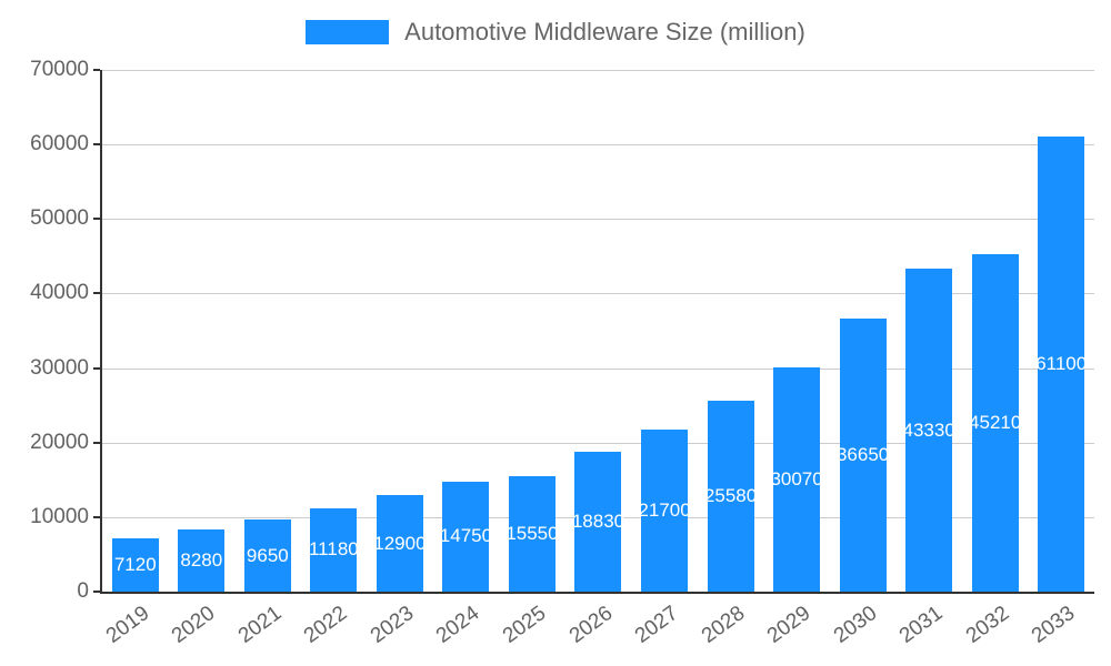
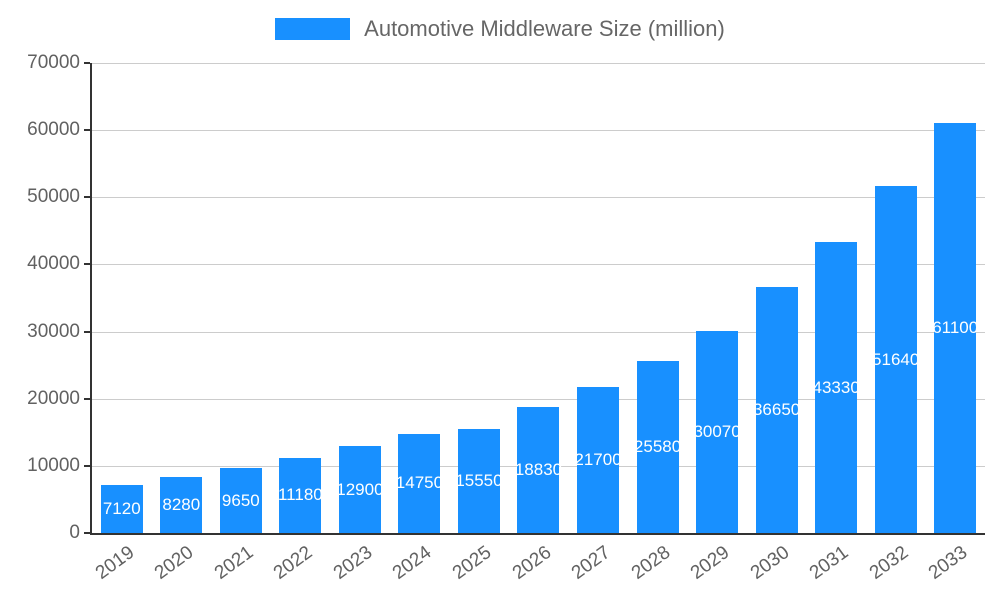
2032: 45210 -> 51640
